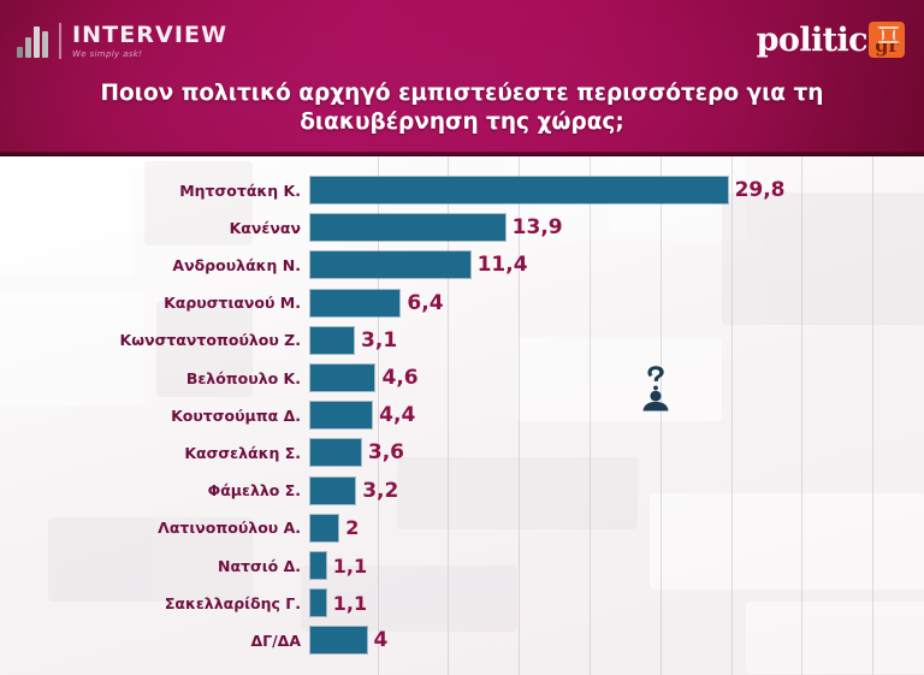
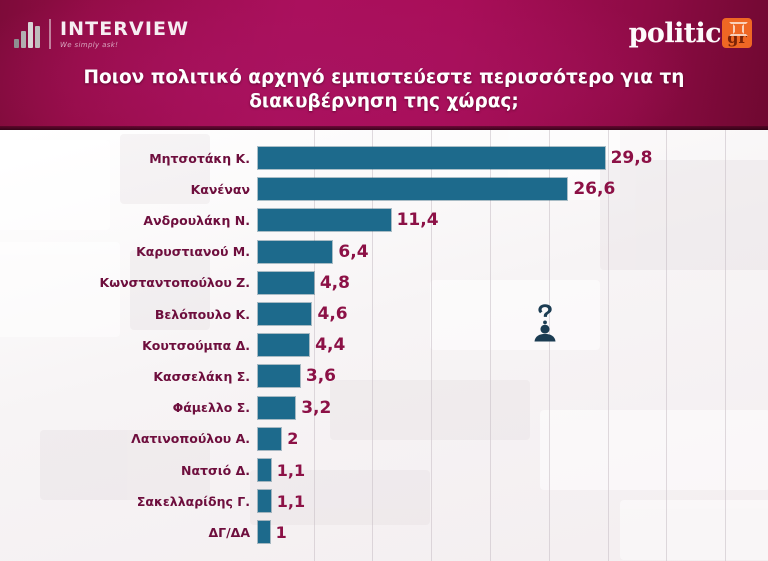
Κανέναν: 13,9 -> 26,6
Κωνσταντοπούλου Ζ.: 3,1 -> 4,8
ΔΓ/ΔΑ: 4 -> 1
